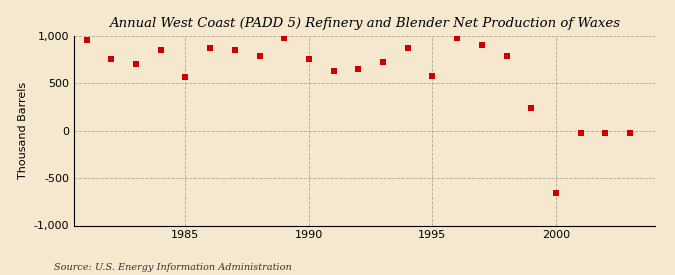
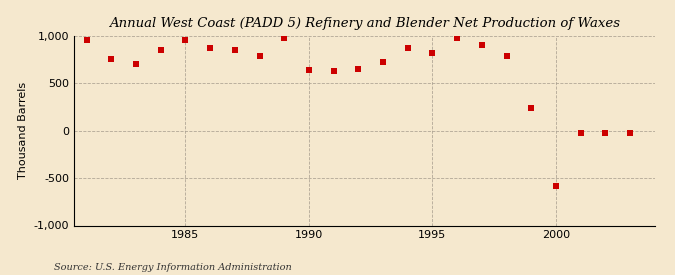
1985: 560 -> 950
1990: 760 -> 640
1995: 580 -> 820
2000: -660 -> -580
